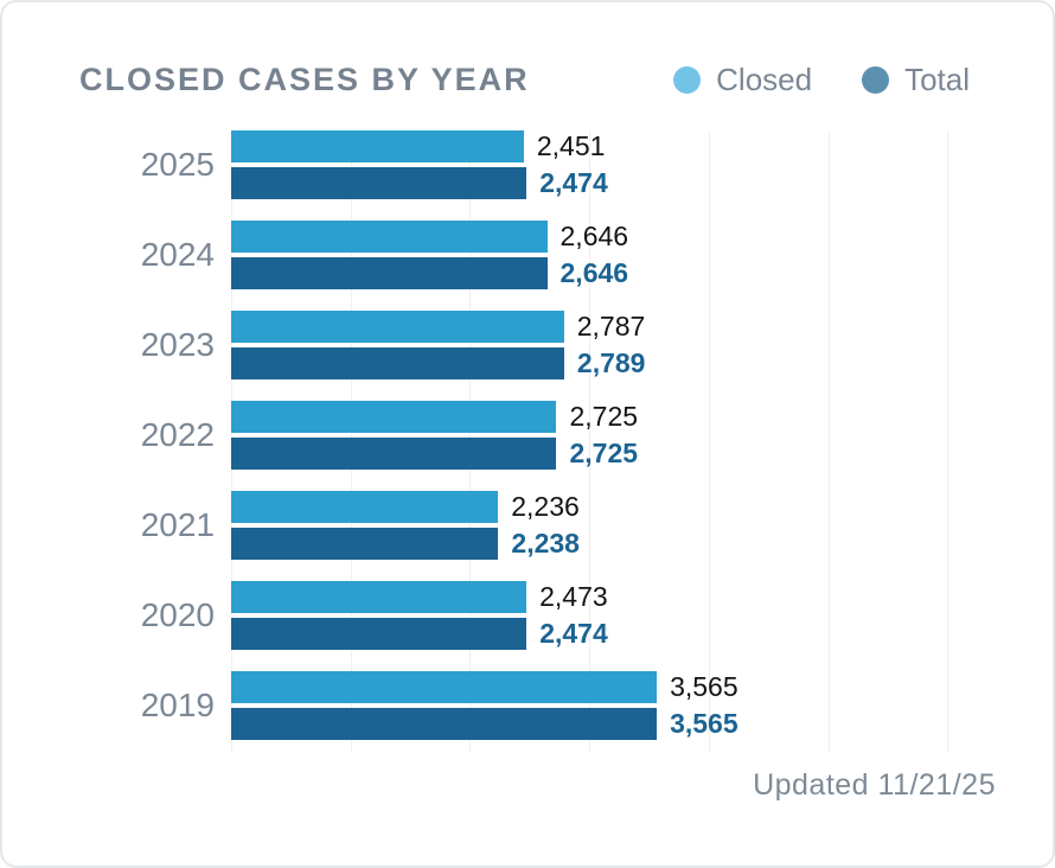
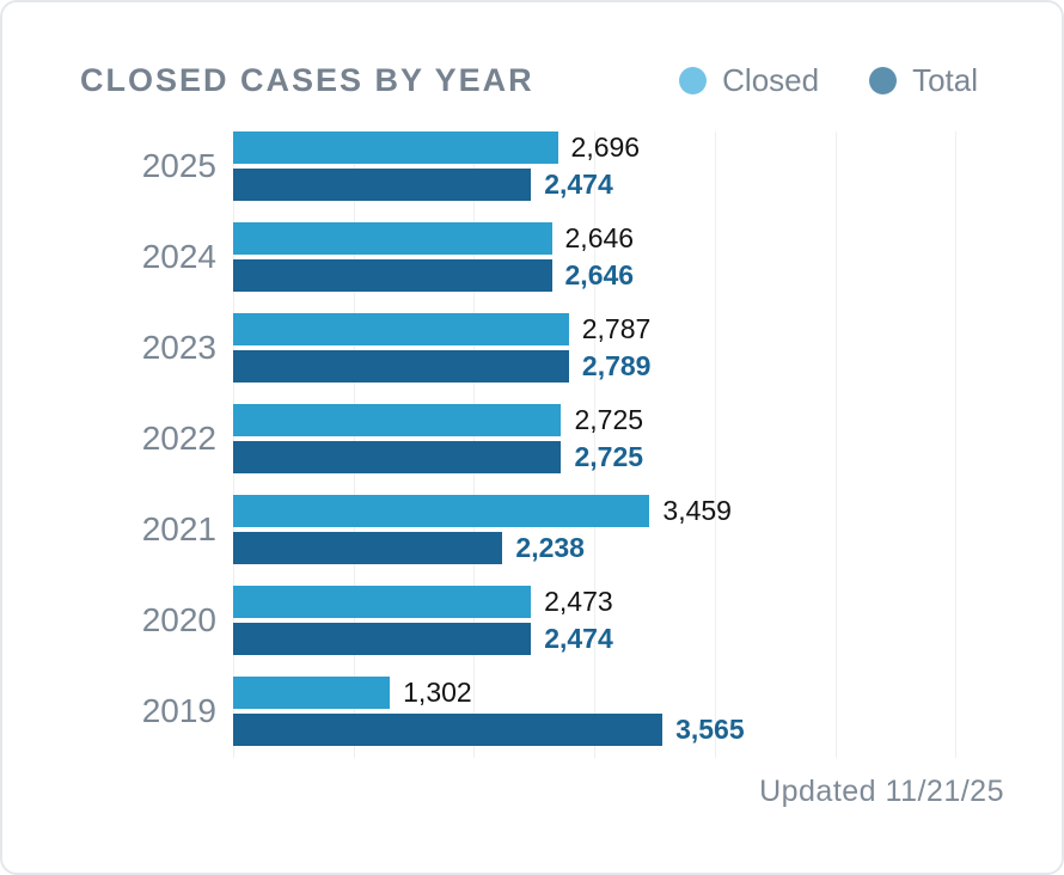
Closed/2025: 2,451 -> 2,696
Closed/2021: 2,236 -> 3,459
Closed/2019: 3,565 -> 1,302
